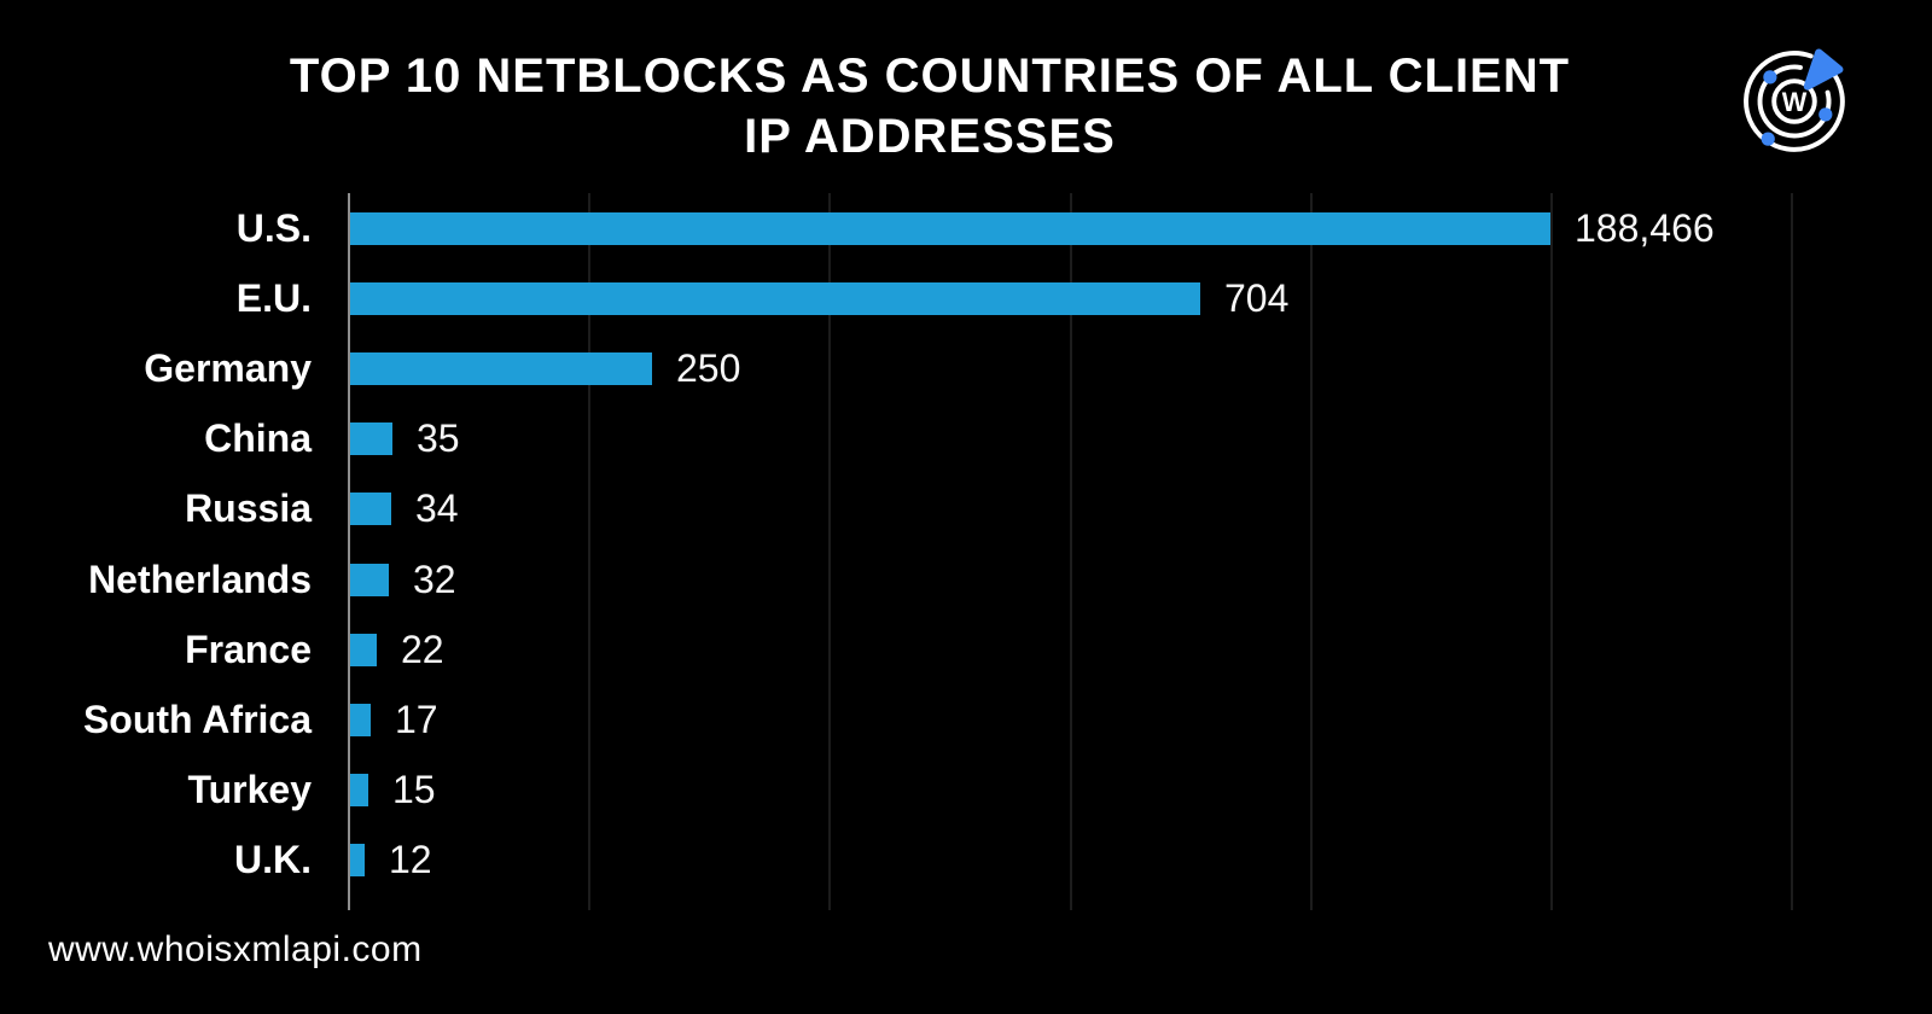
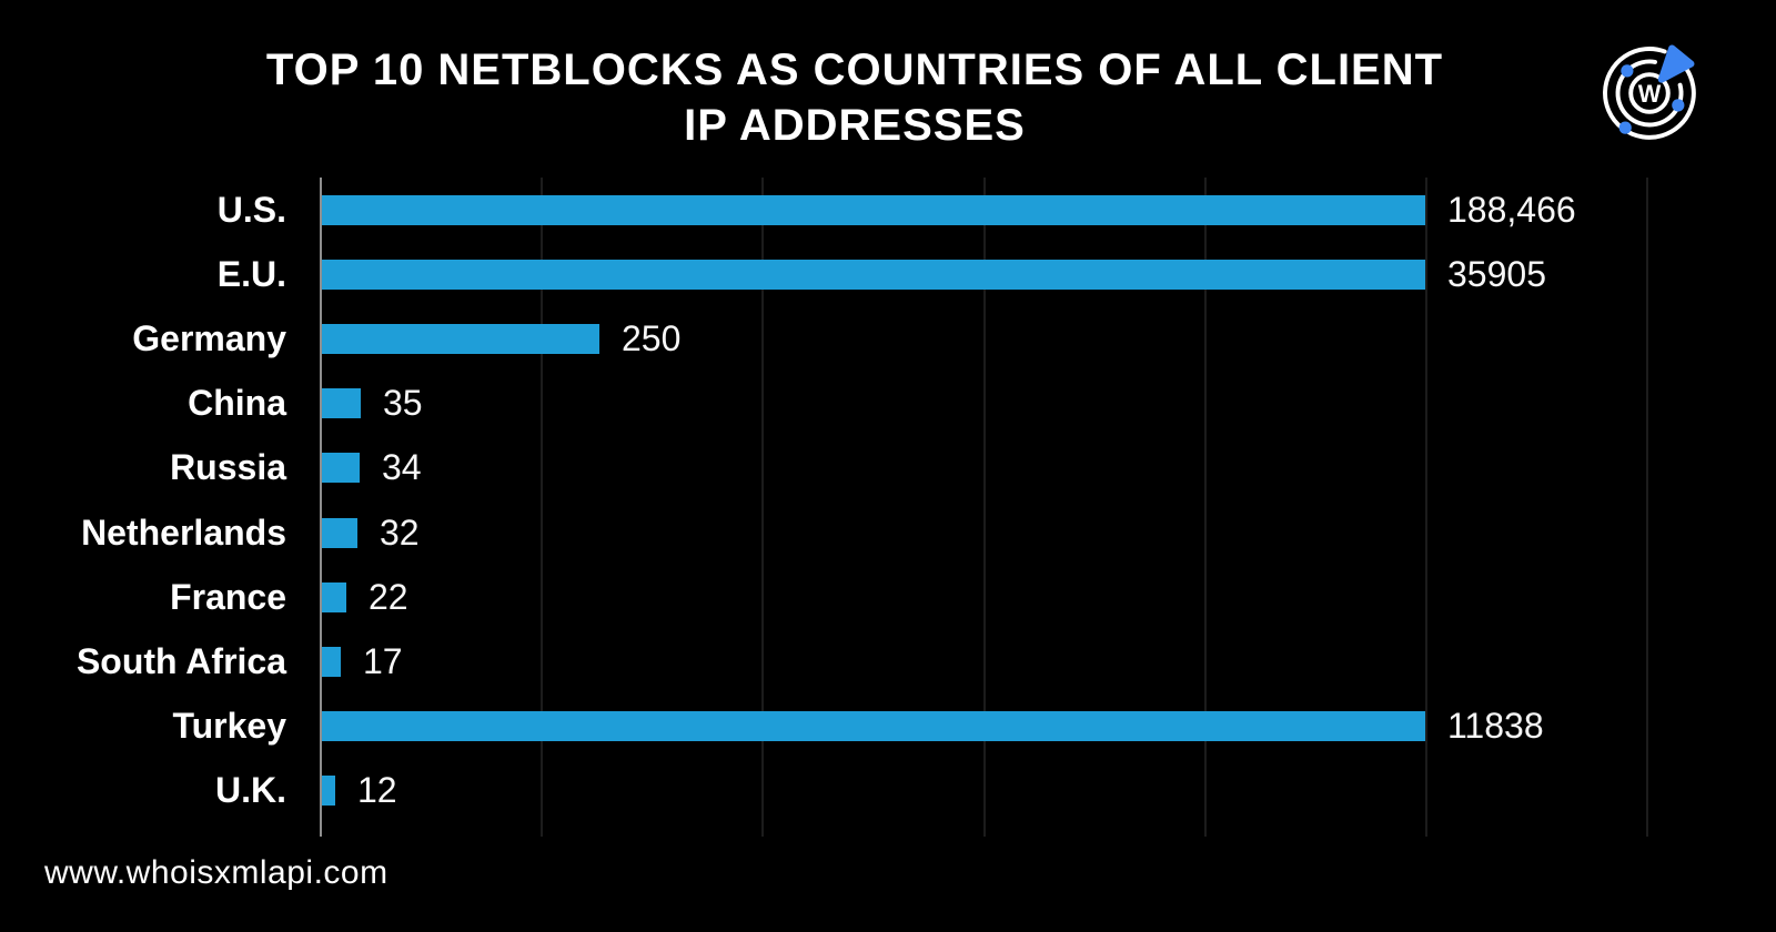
E.U.: 704 -> 35905
Turkey: 15 -> 11838
